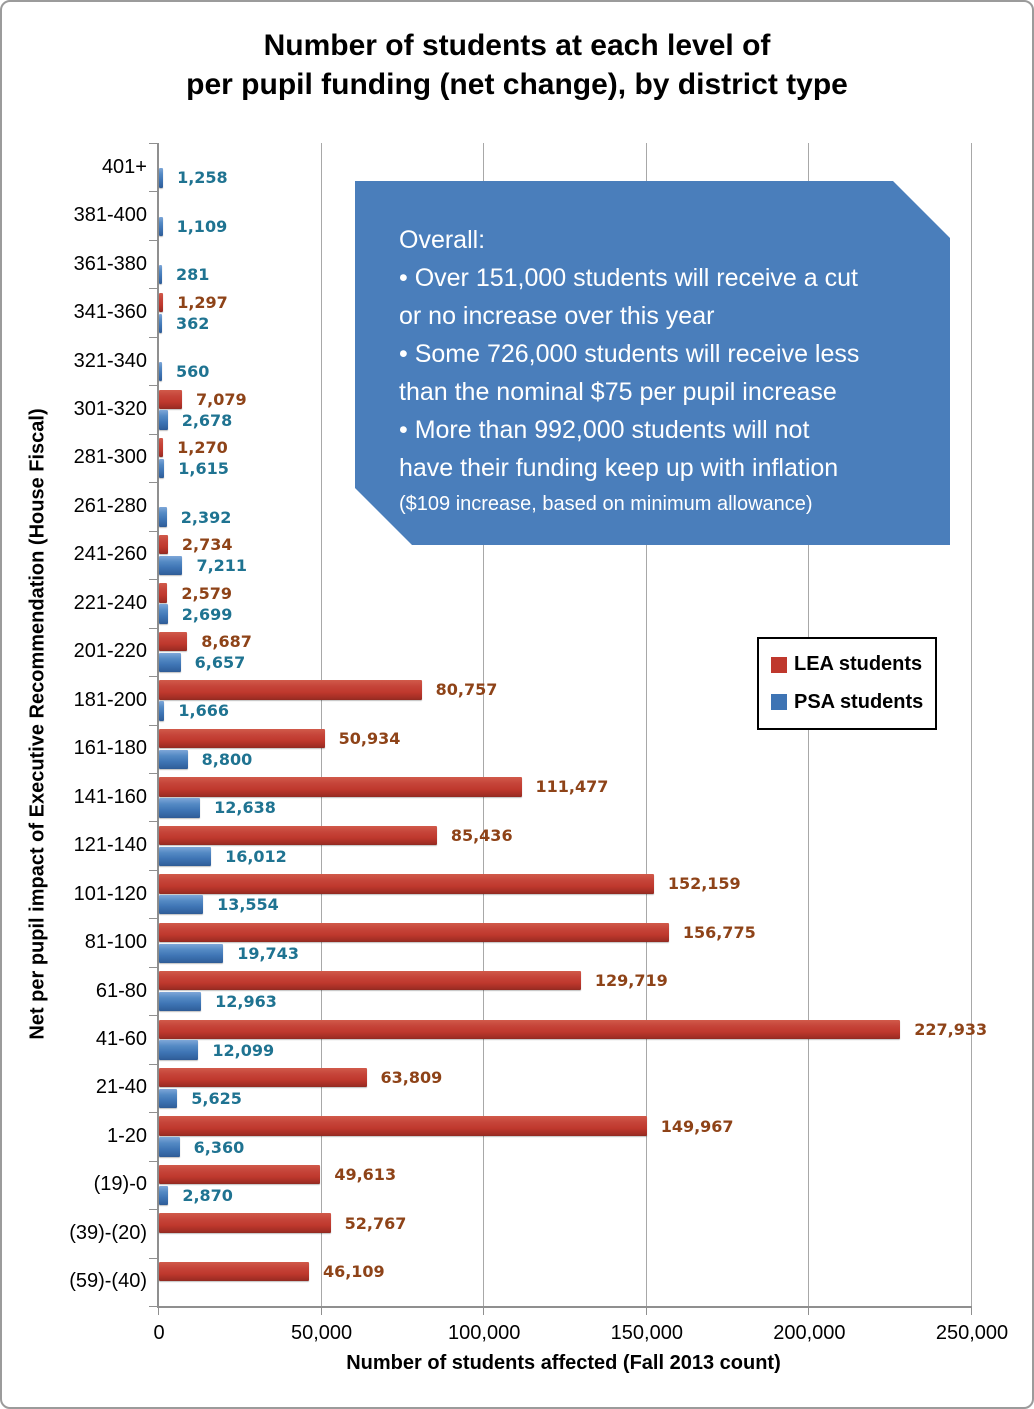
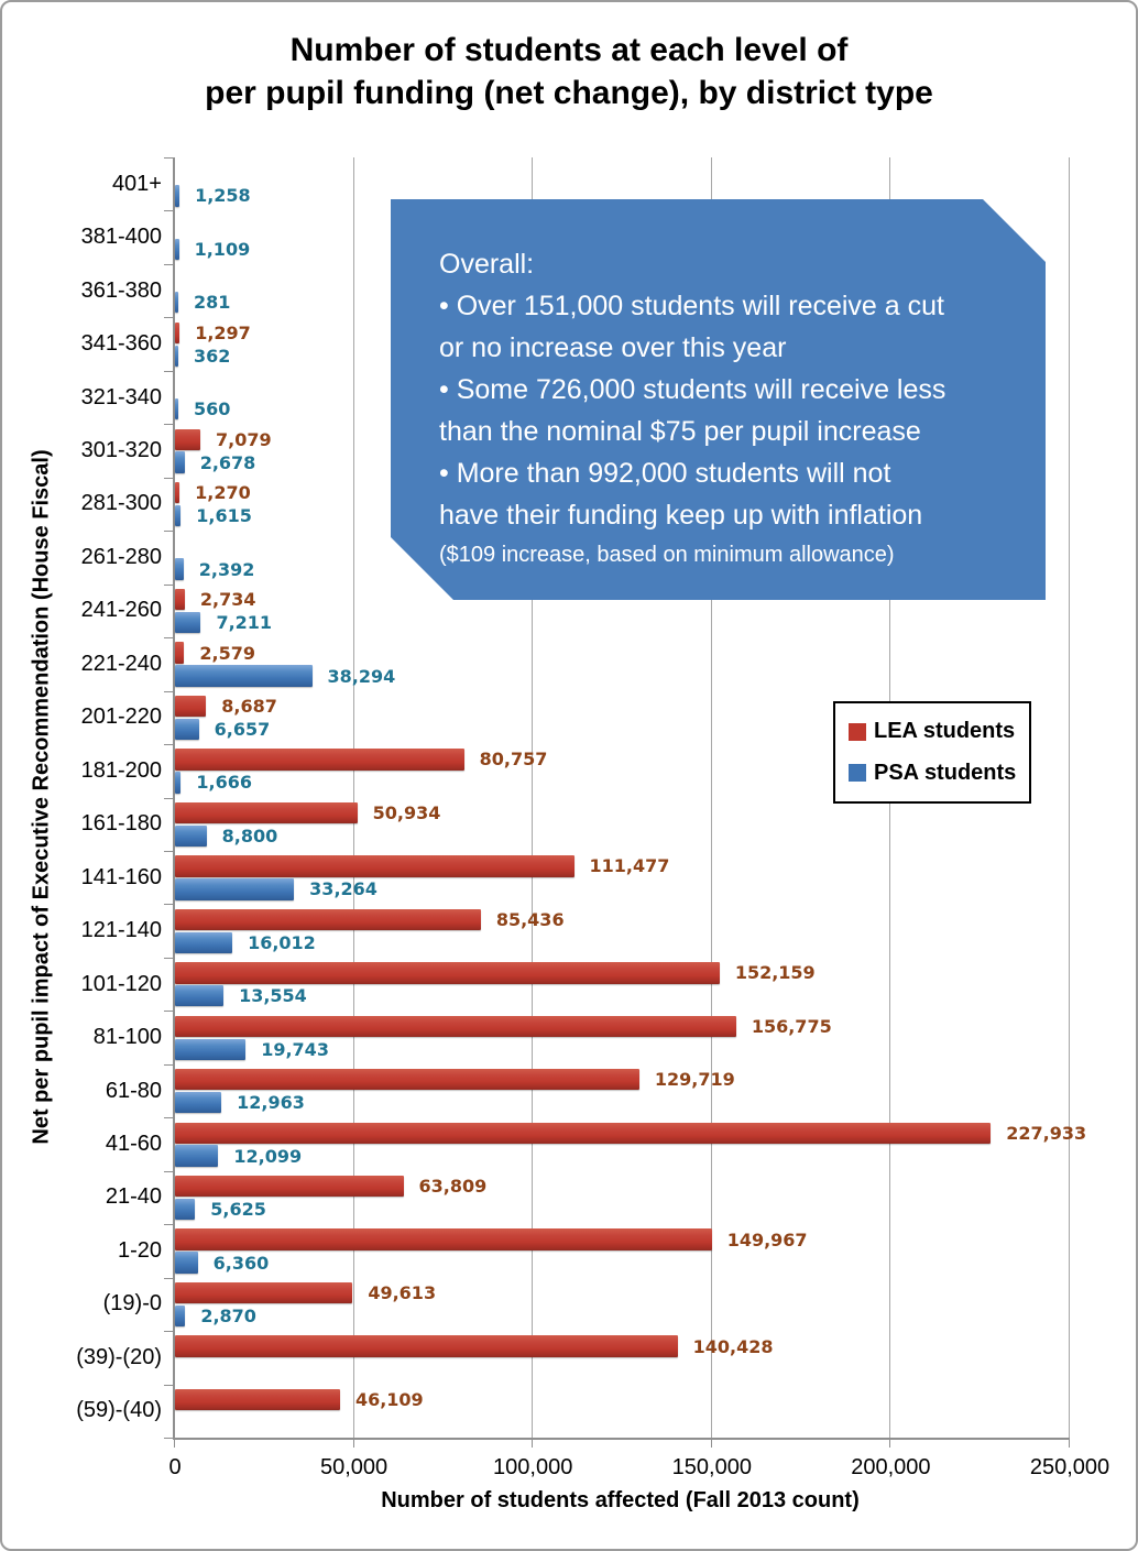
PSA students/221-240: 2,699 -> 38,294
PSA students/141-160: 12,638 -> 33,264
LEA students/(39)-(20): 52,767 -> 140,428
